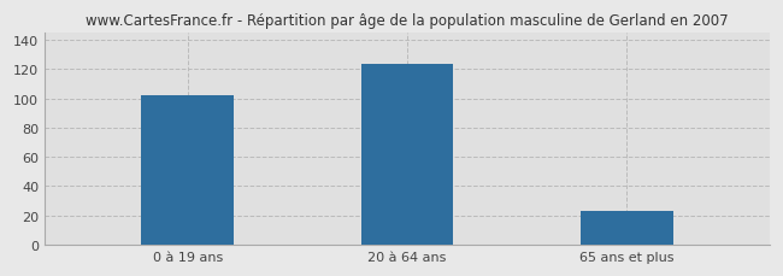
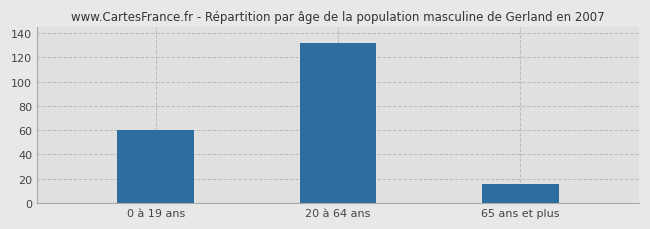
0 à 19 ans: 102 -> 60
20 à 64 ans: 124 -> 132
65 ans et plus: 23 -> 16
